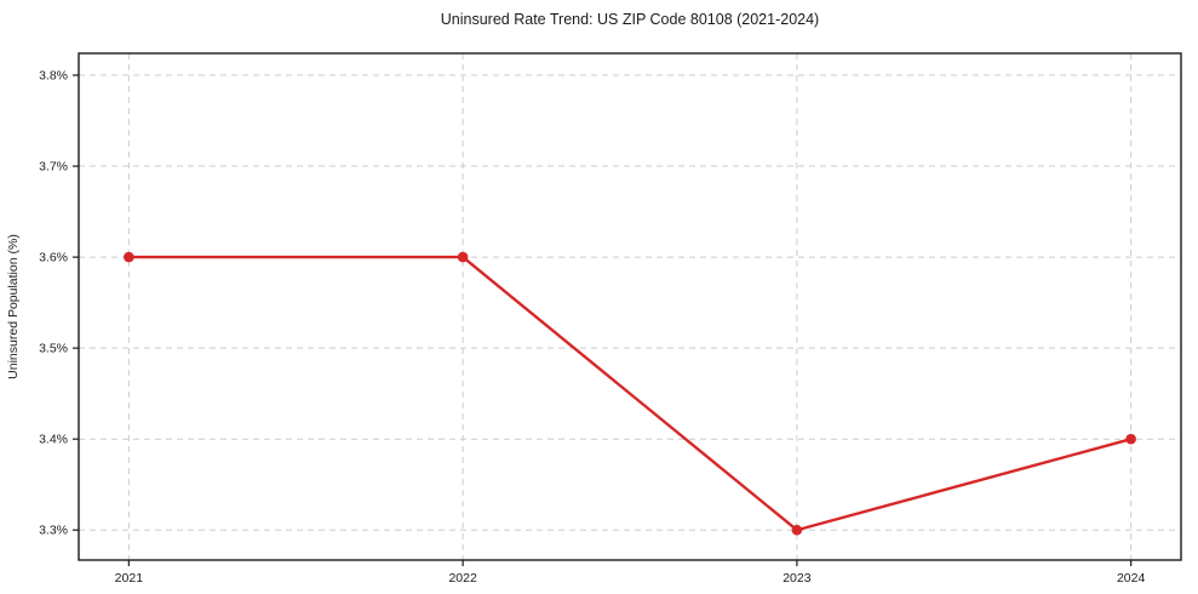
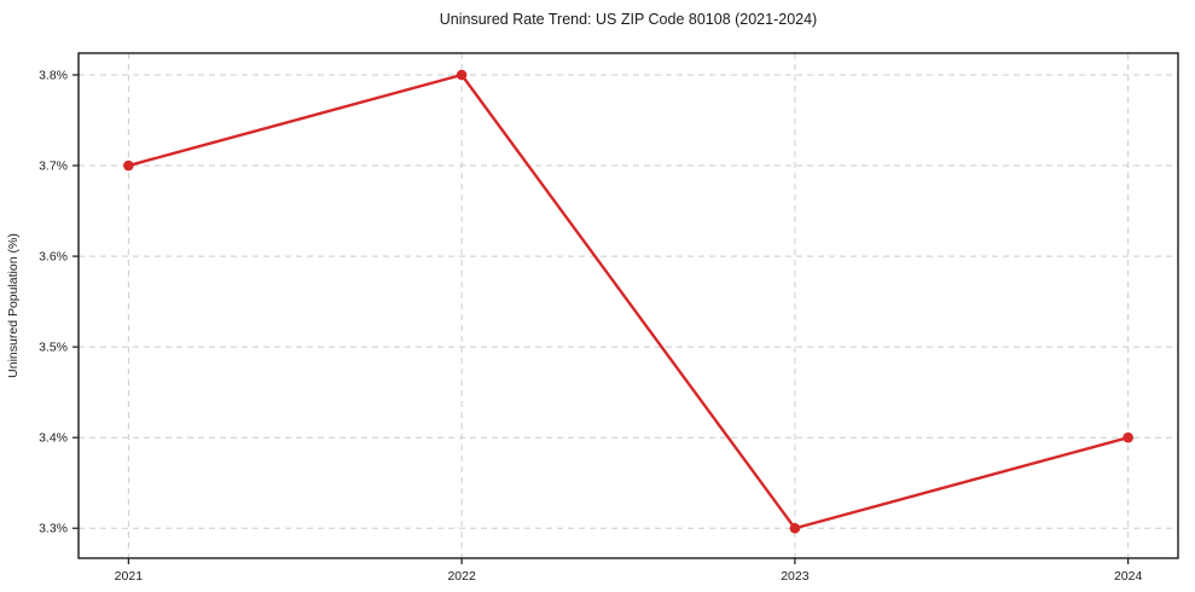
2021: 3.6% -> 3.7%
2022: 3.6% -> 3.8%
